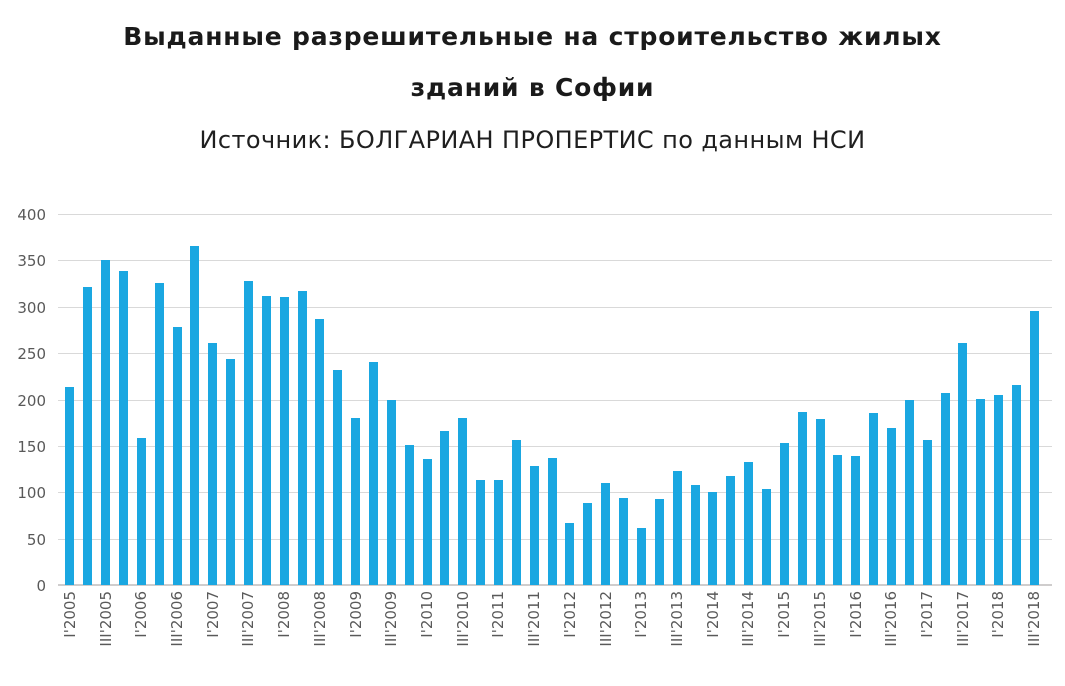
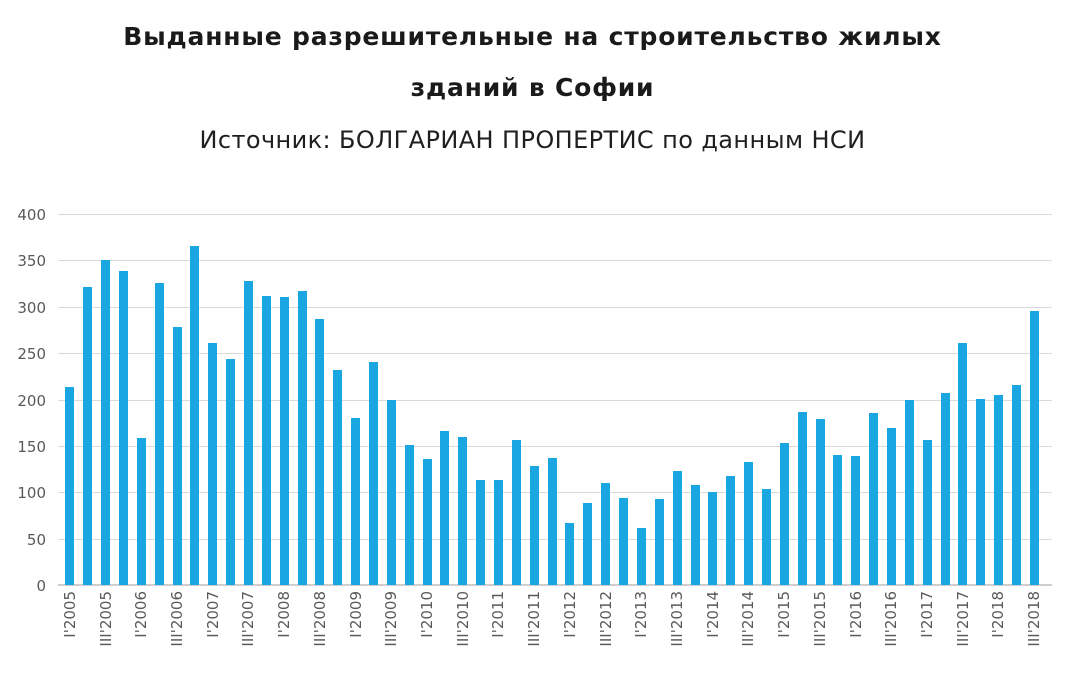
III'2010: 180 -> 160
